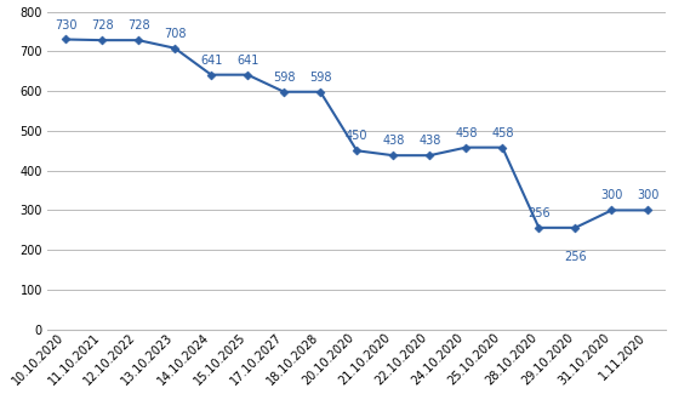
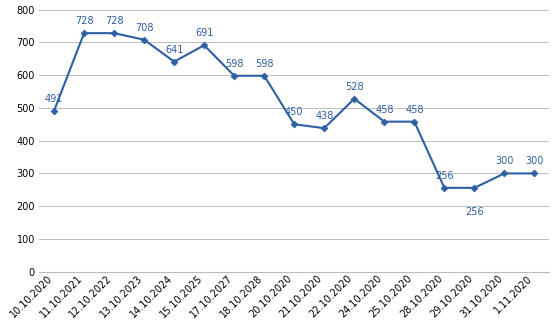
10.10.2020: 730 -> 491
15.10.2025: 641 -> 691
22.10.2020: 438 -> 528
